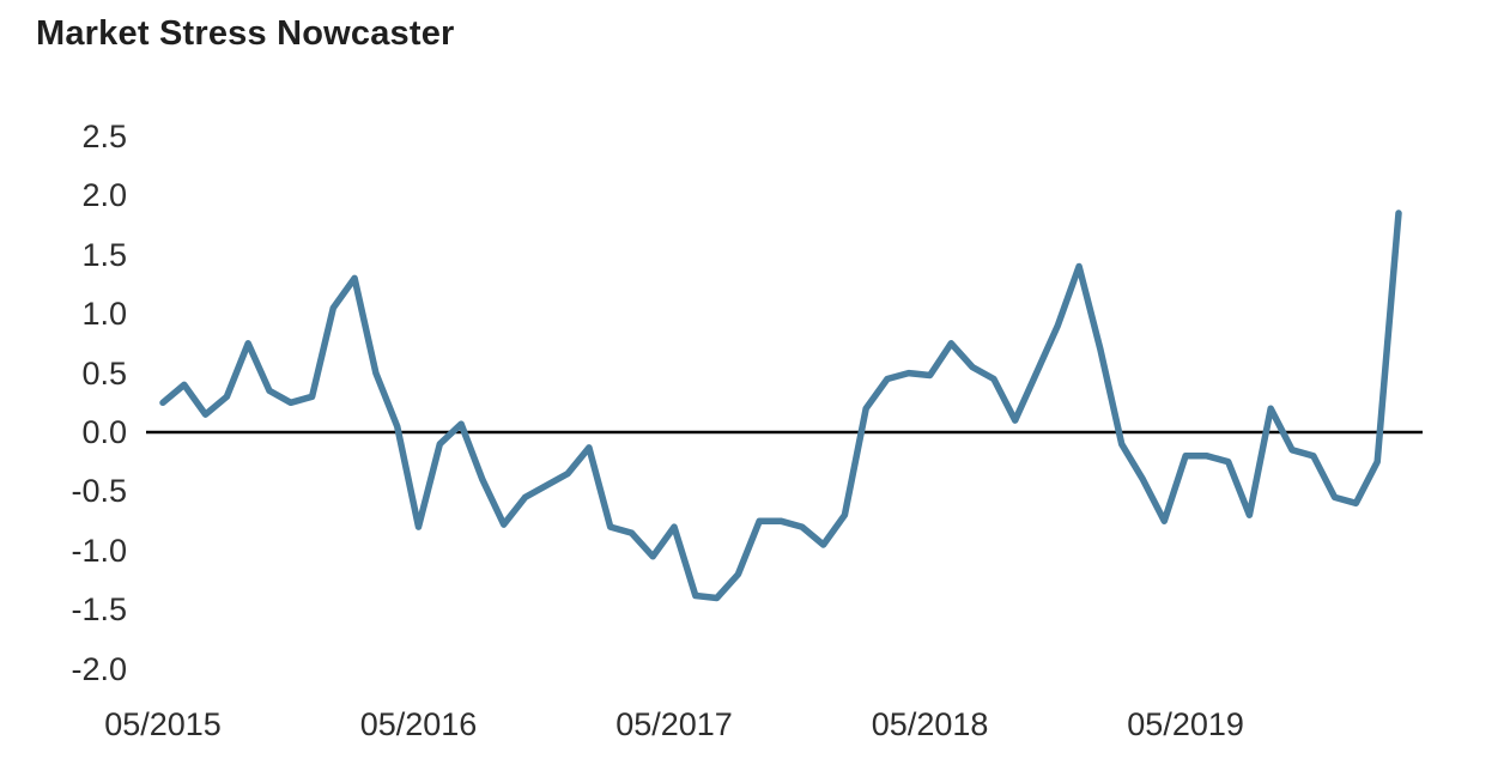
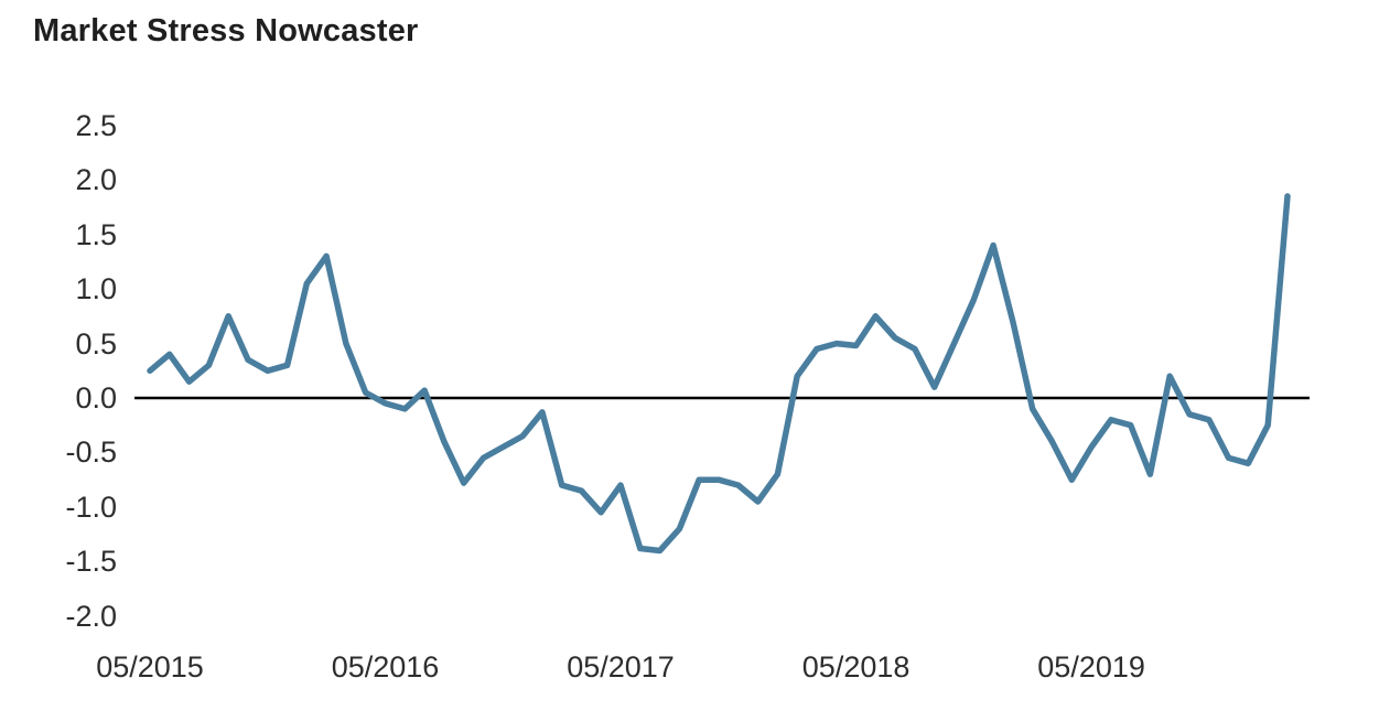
05/2016: -0.8 -> -0.1
05/2019: -0.2 -> -0.5
